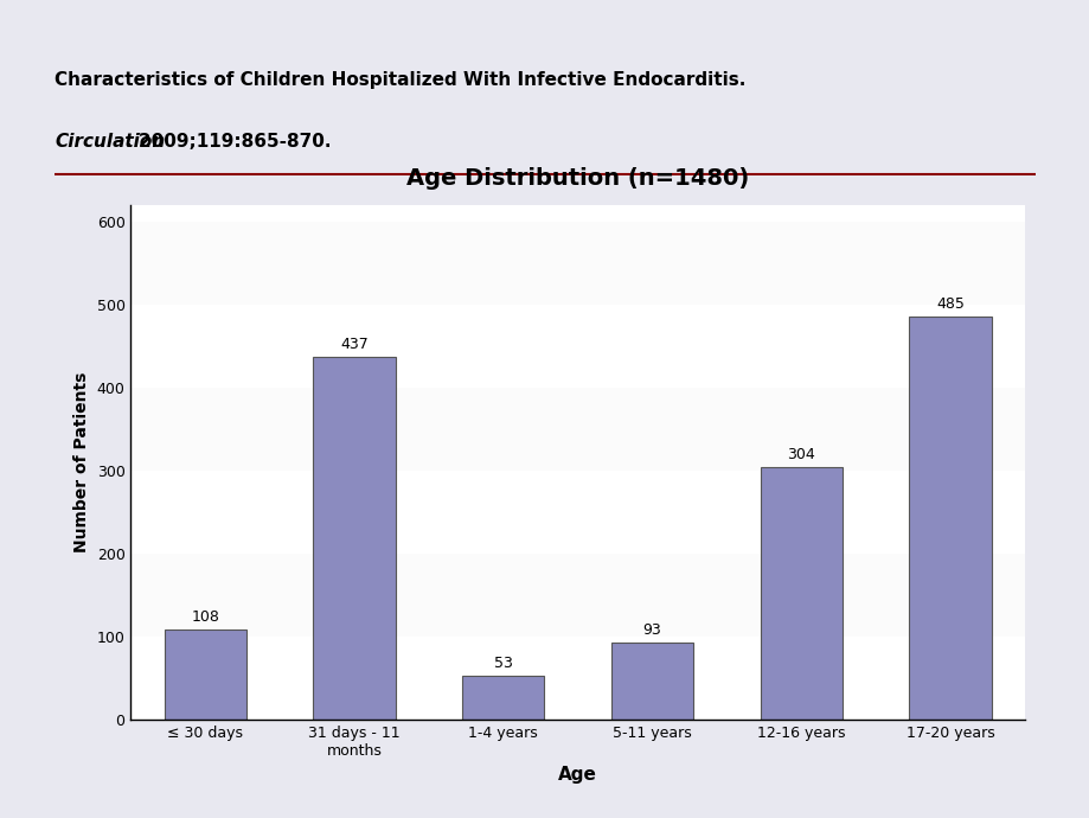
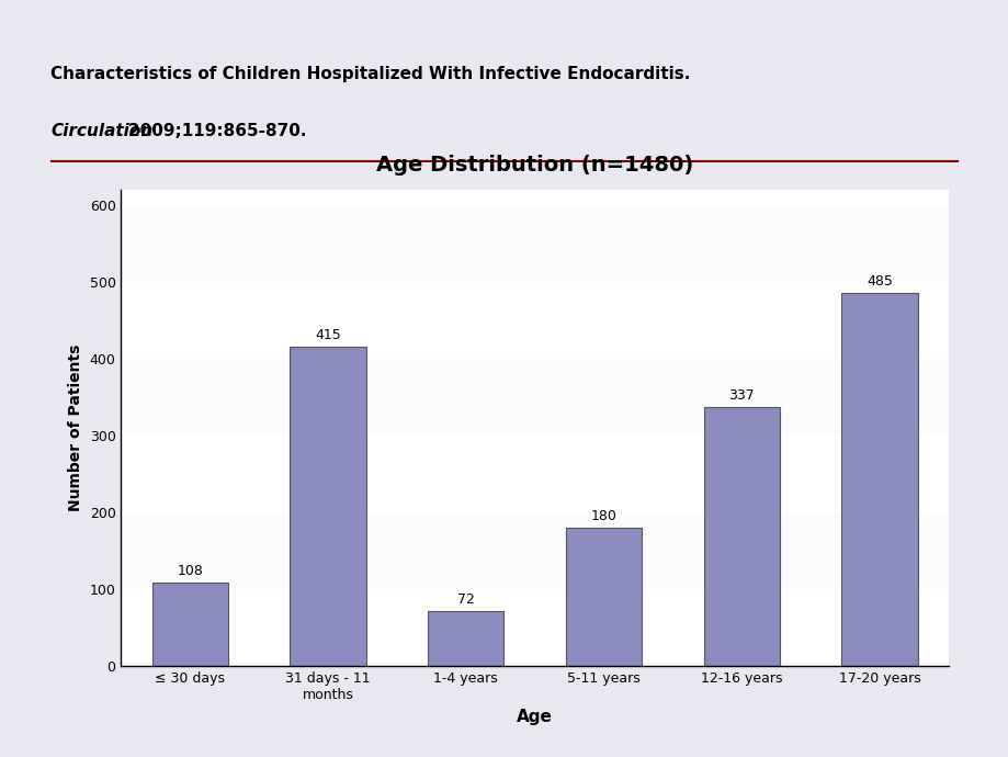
31 days - 11 months: 437 -> 415
1-4 years: 53 -> 72
5-11 years: 93 -> 180
12-16 years: 304 -> 337
